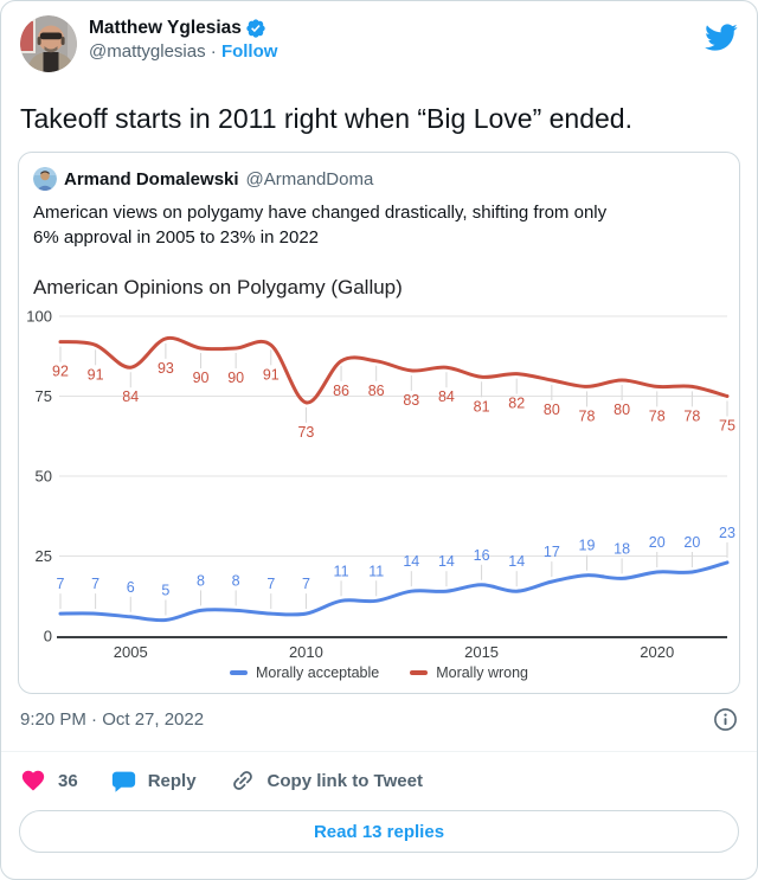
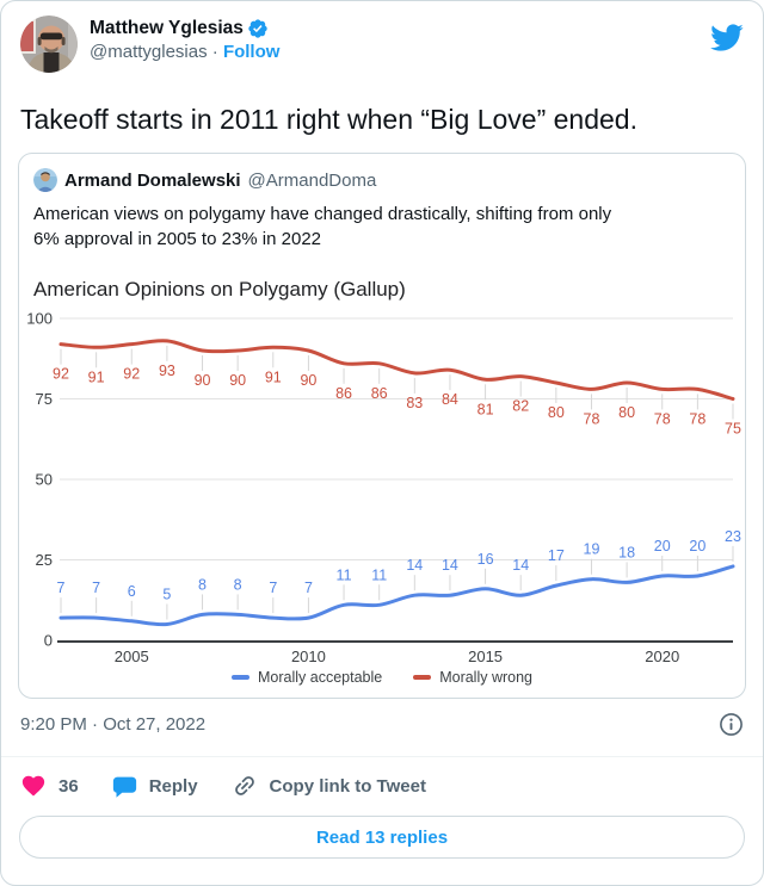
Morally wrong/2005: 84 -> 92
Morally wrong/2010: 73 -> 90
